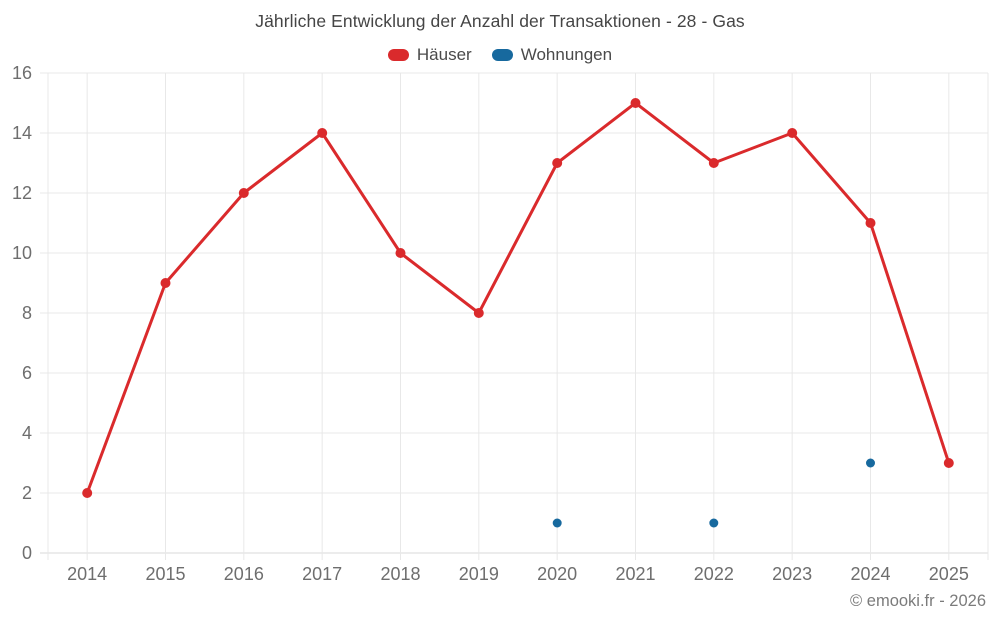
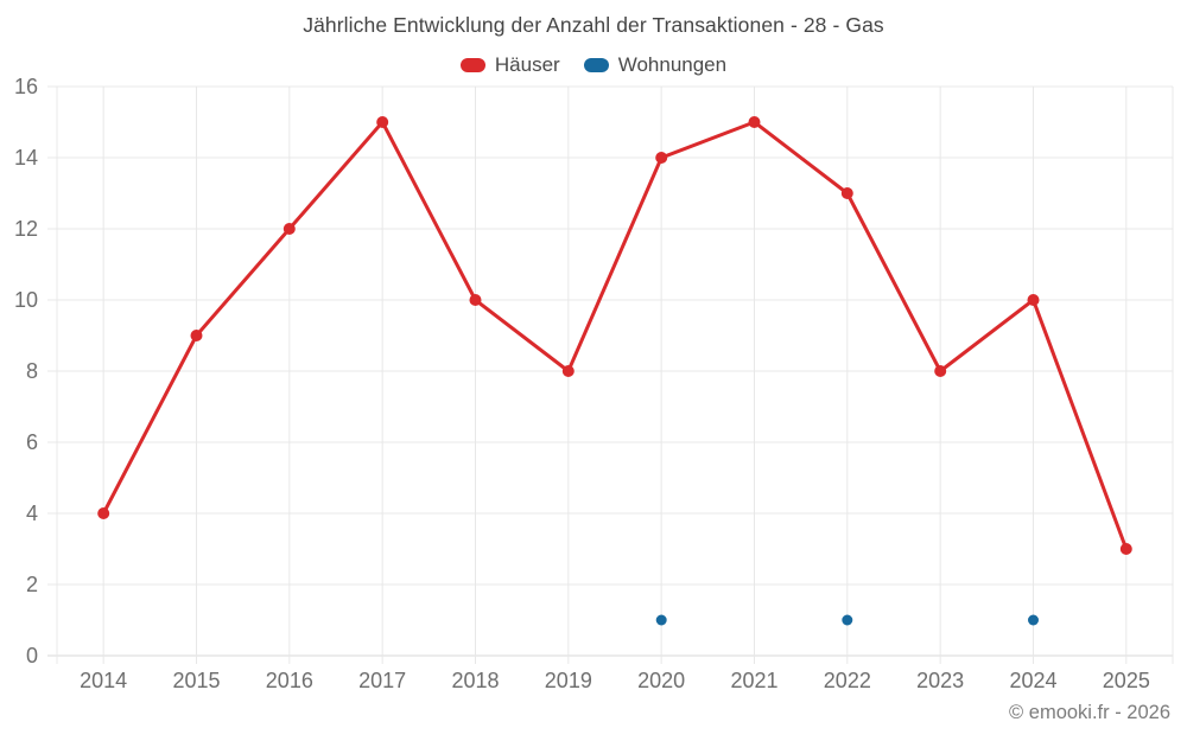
Häuser/2014: 2 -> 4
Häuser/2017: 14 -> 15
Häuser/2020: 13 -> 14
Häuser/2023: 14 -> 8
Häuser/2024: 11 -> 10
Wohnungen/2024: 3 -> 1
